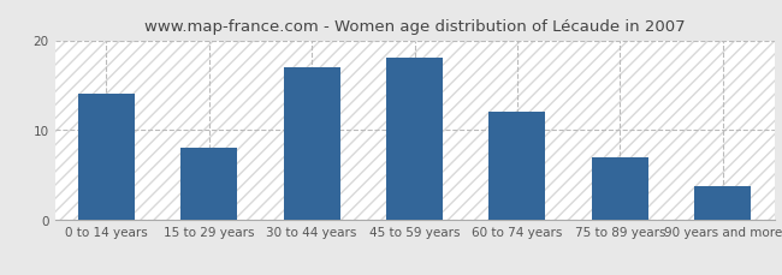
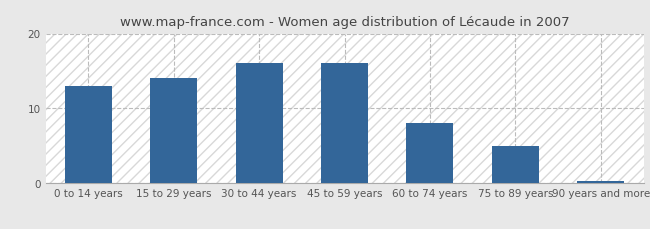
0 to 14 years: 14.0 -> 13.0
15 to 29 years: 8.0 -> 14.0
30 to 44 years: 17.0 -> 16.0
45 to 59 years: 18.0 -> 16.0
60 to 74 years: 12.0 -> 8.0
75 to 89 years: 7.0 -> 5.0
90 years and more: 3.8 -> 0.3
